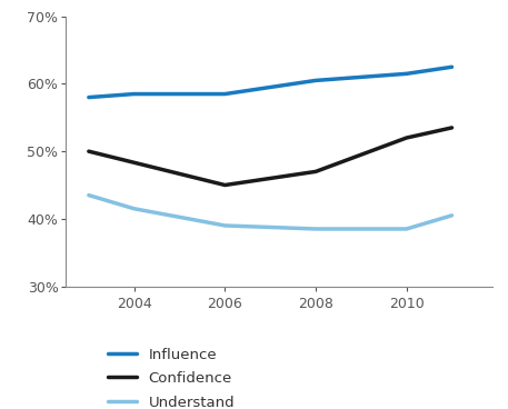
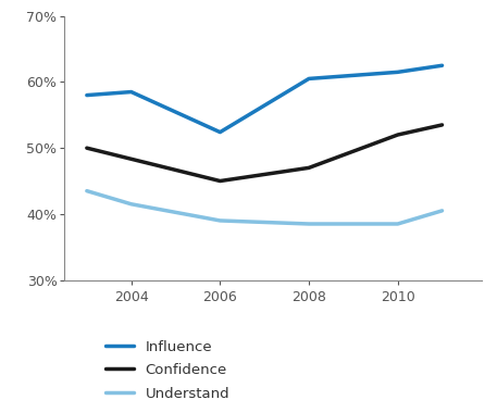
Influence/2006: 58.5% -> 52.4%
